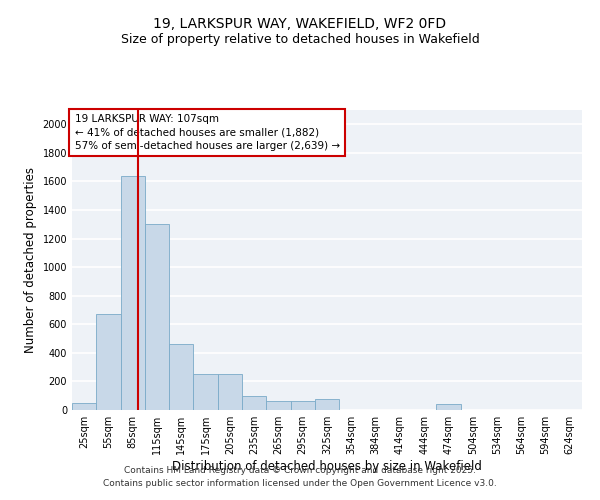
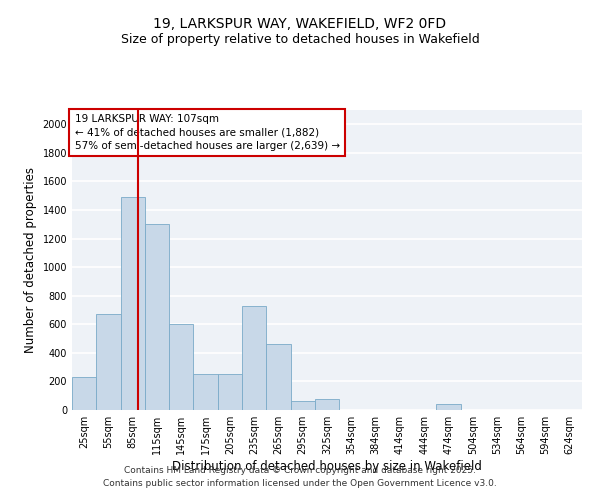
25sqm: 50 -> 230
85sqm: 1640 -> 1490
145sqm: 460 -> 600
235sqm: 100 -> 730
265sqm: 60 -> 460
